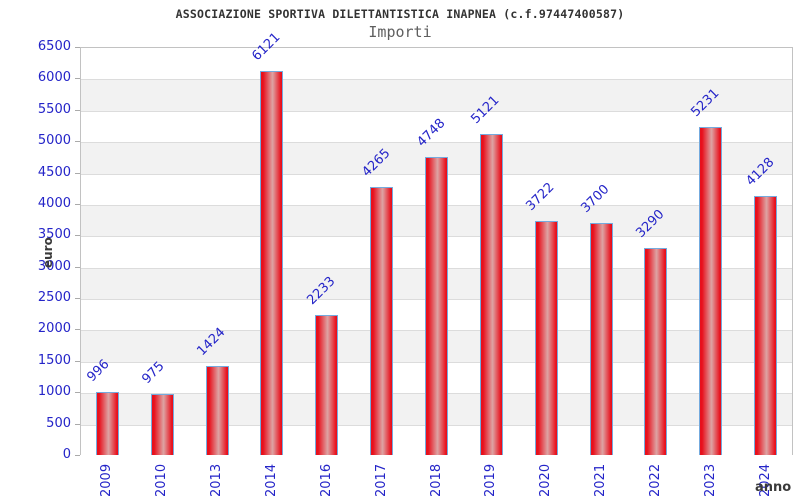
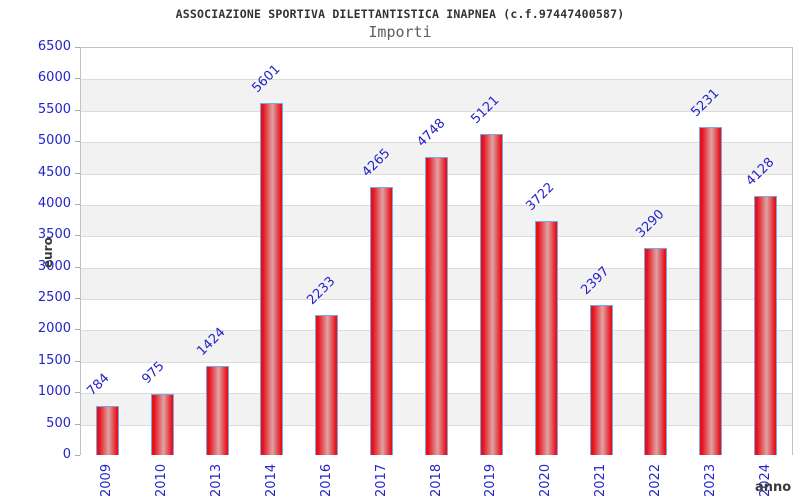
2009: 996 -> 784
2014: 6121 -> 5601
2021: 3700 -> 2397
